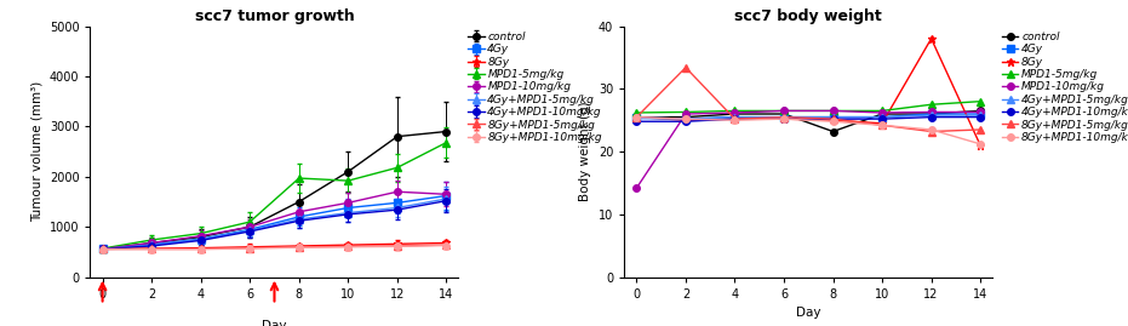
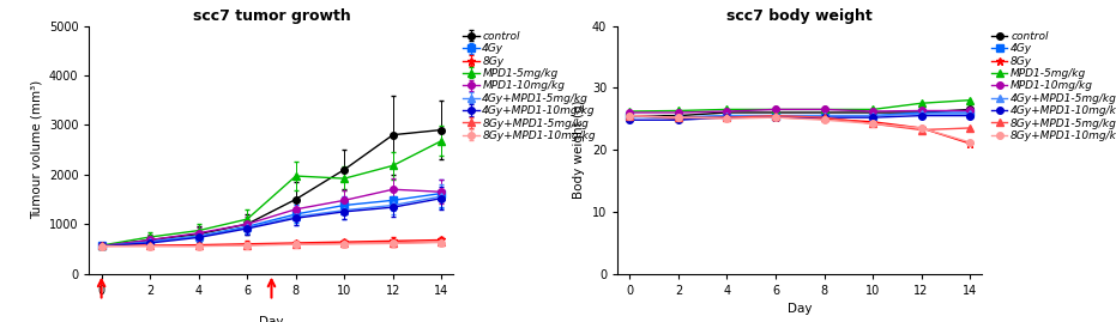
scc7 body weight/MPD1-10mg/kg/0: 14.2 -> 26.0
scc7 body weight/8Gy+MPD1-5mg/kg/2: 33.4 -> 25.2
scc7 body weight/control/8: 23.2 -> 26.0
scc7 body weight/8Gy/12: 38.0 -> 23.5
